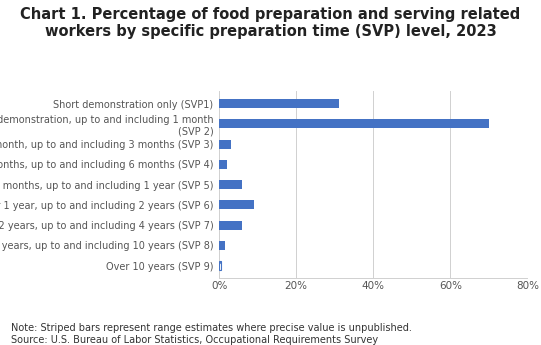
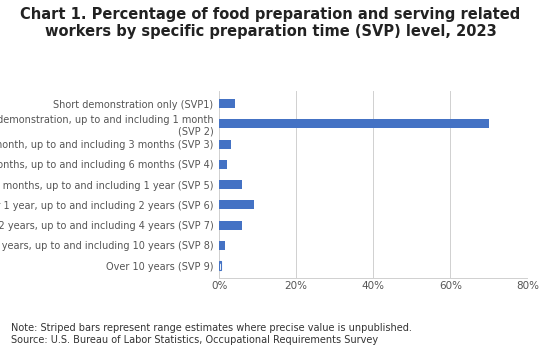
Short demonstration only (SVP1): 31.0% -> 4.0%
